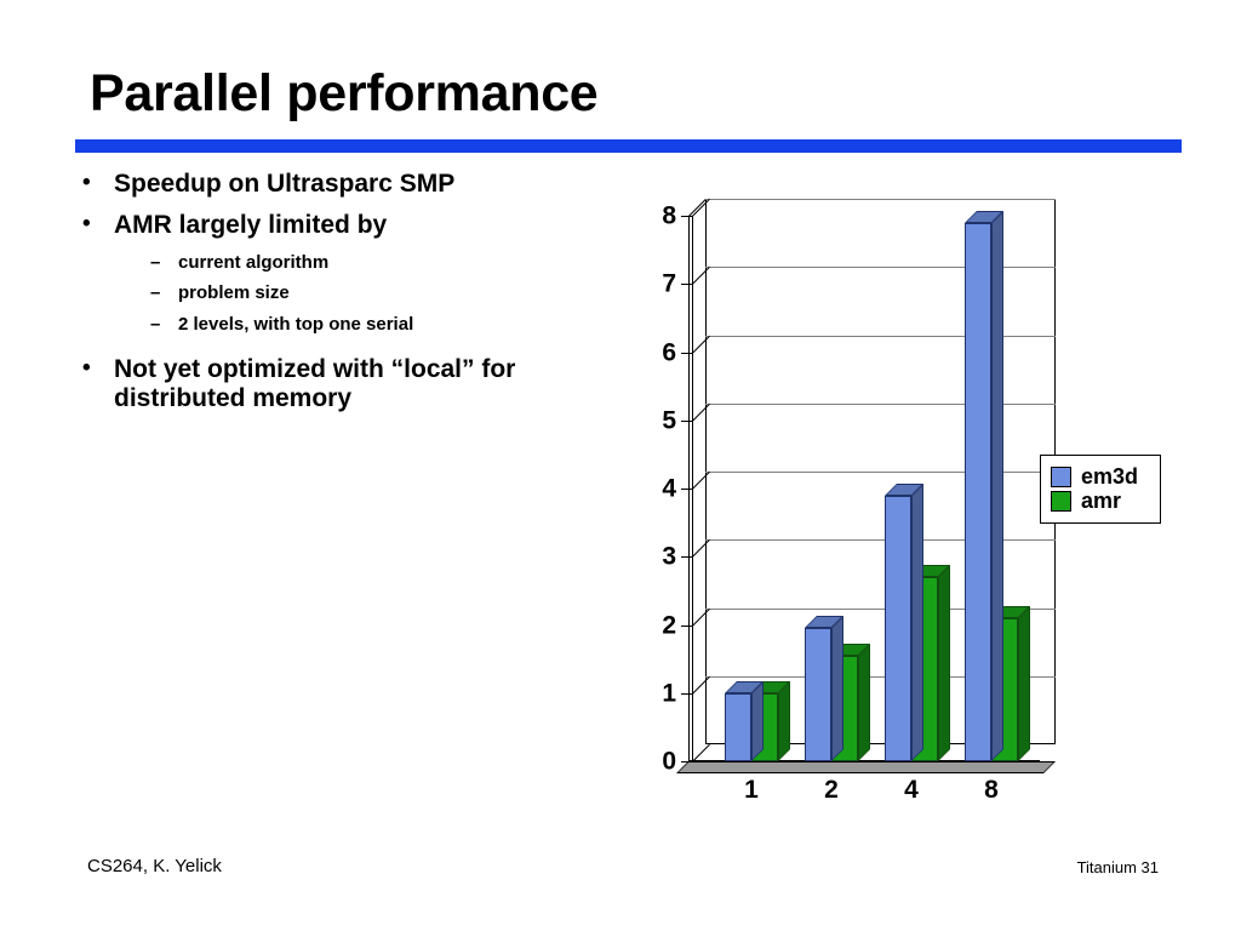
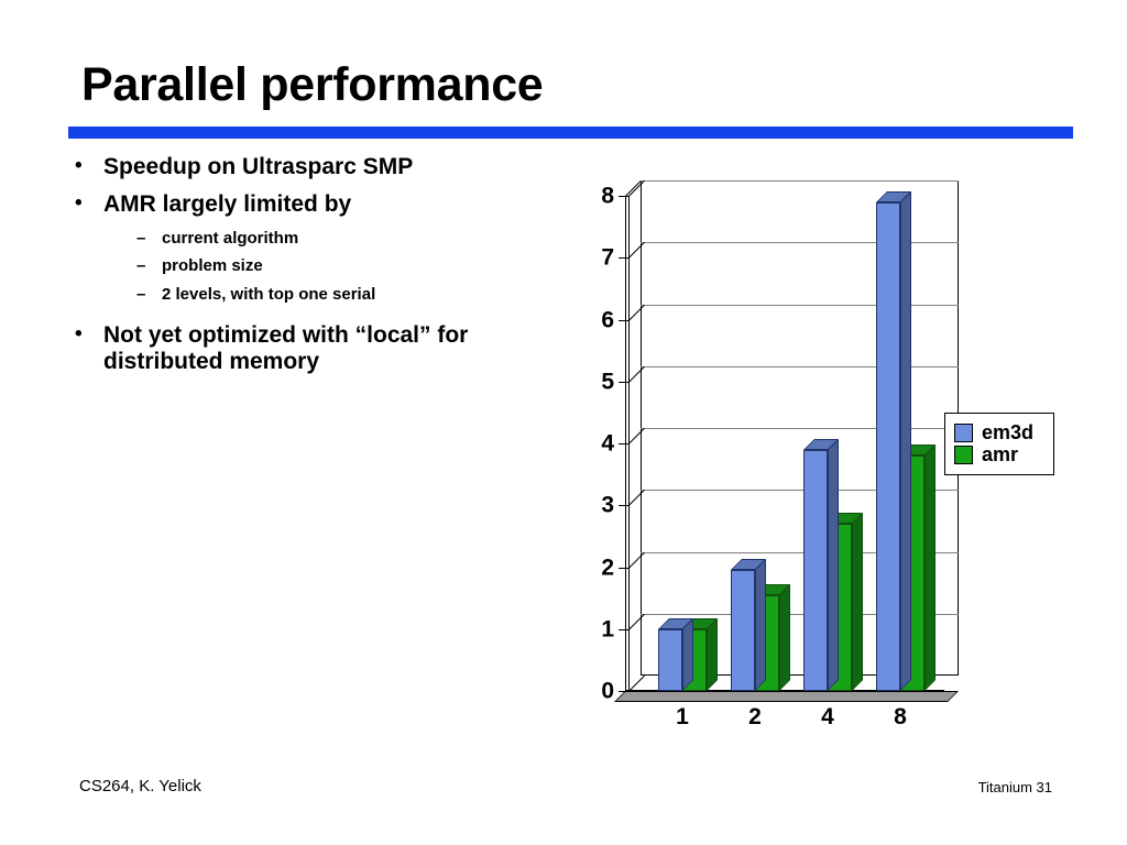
amr/8: 2.1 -> 3.8
